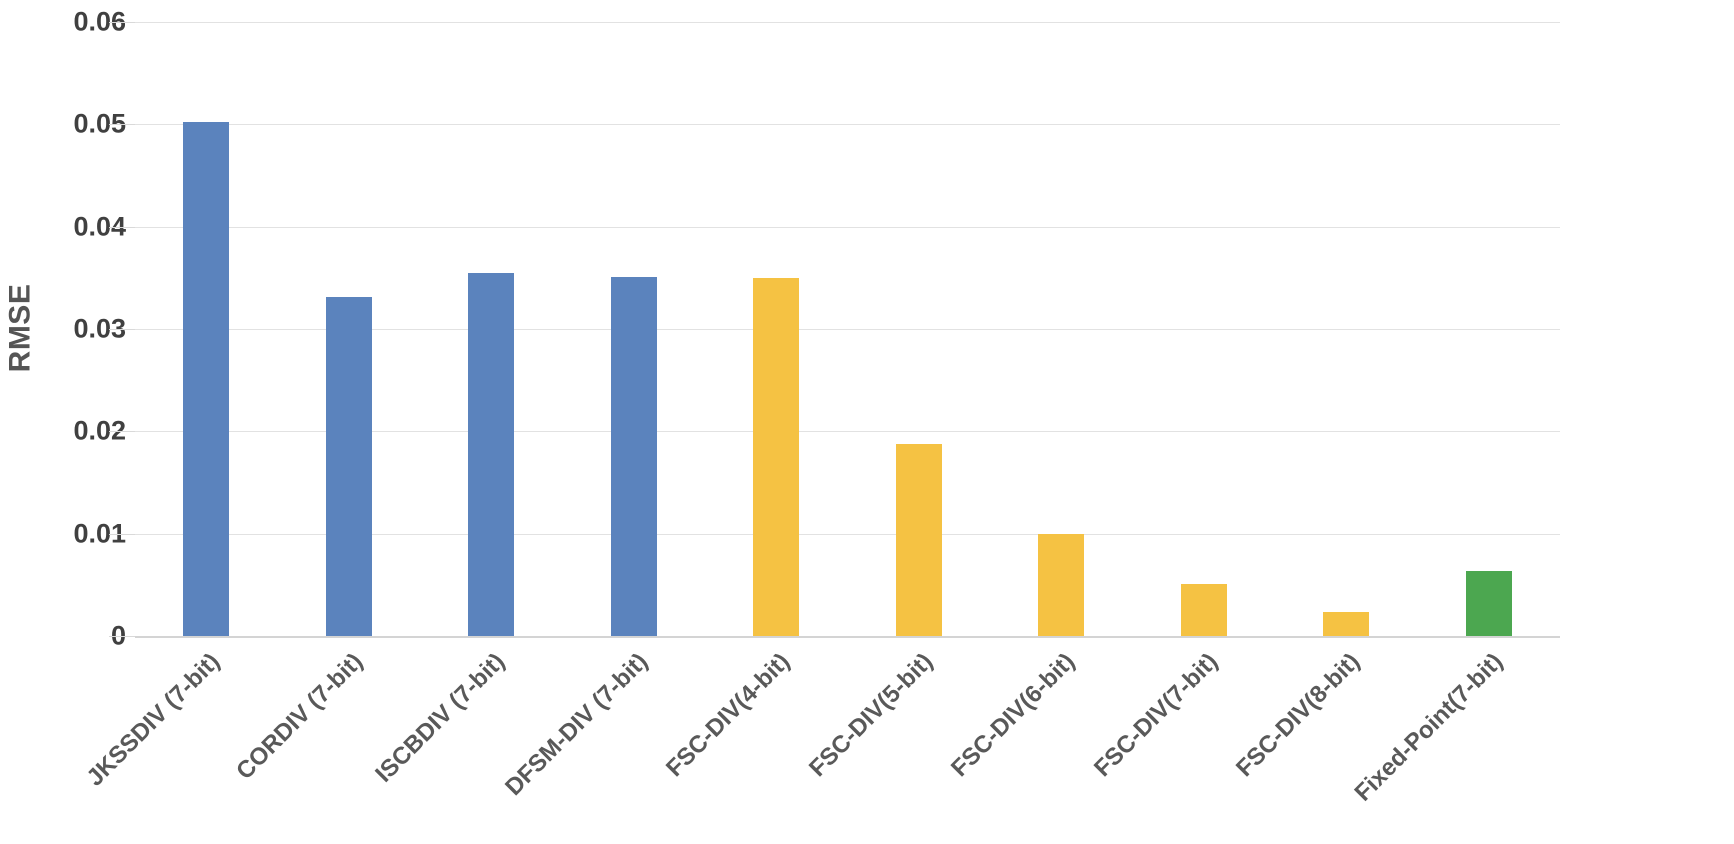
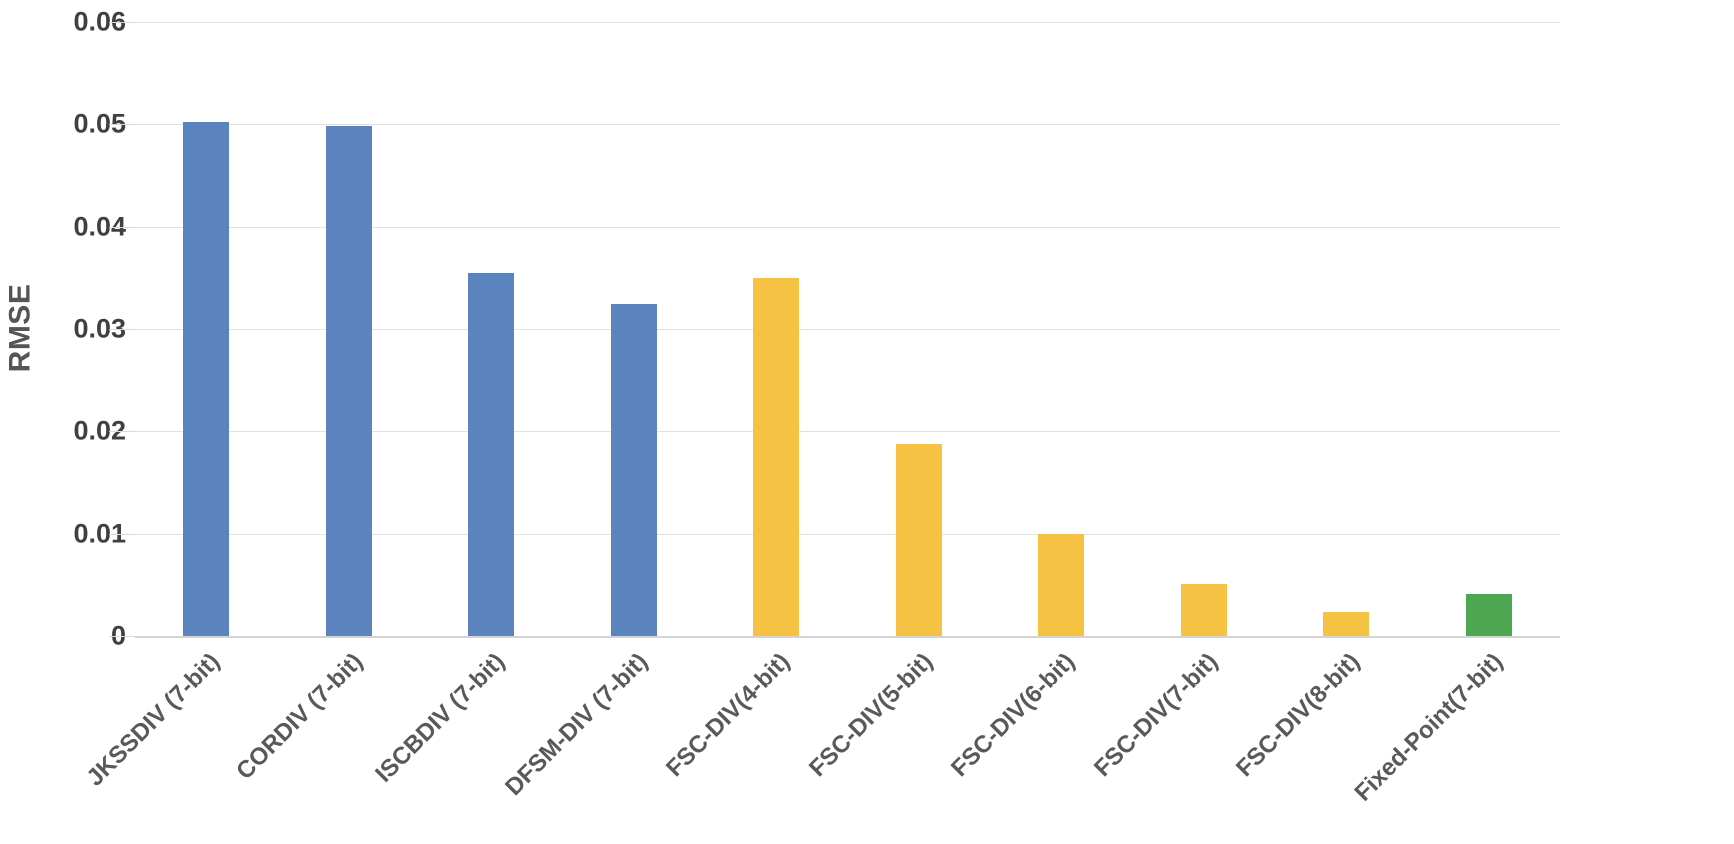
CORDIV (7-bit): 0.0331 -> 0.0498
DFSM-DIV (7-bit): 0.0351 -> 0.0324
Fixed-Point(7-bit): 0.0064 -> 0.0041
